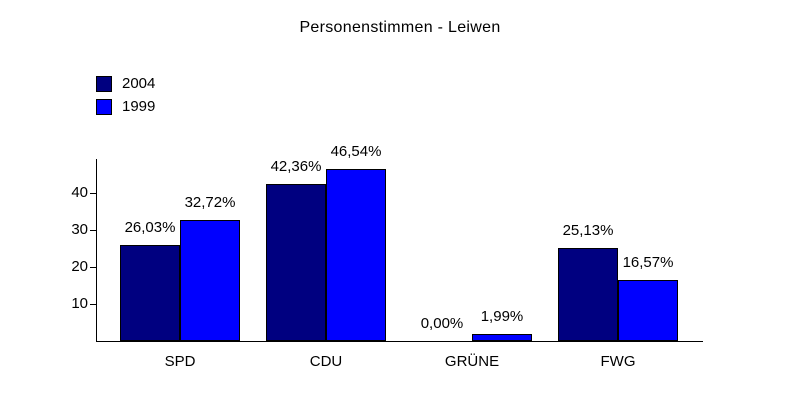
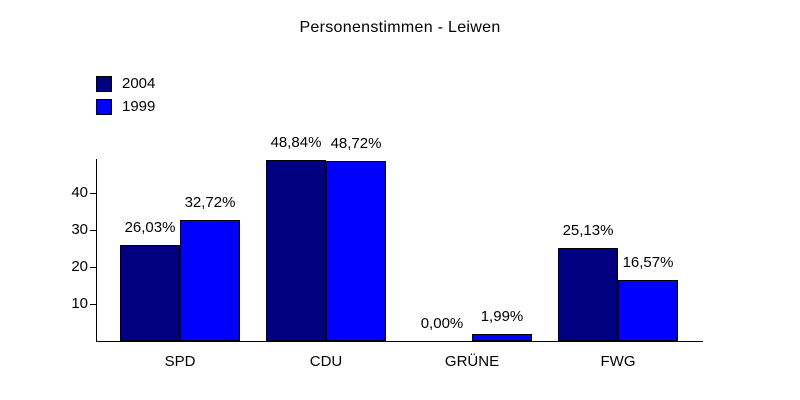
2004/CDU: 42,36% -> 48,84%
1999/CDU: 46,54% -> 48,72%
